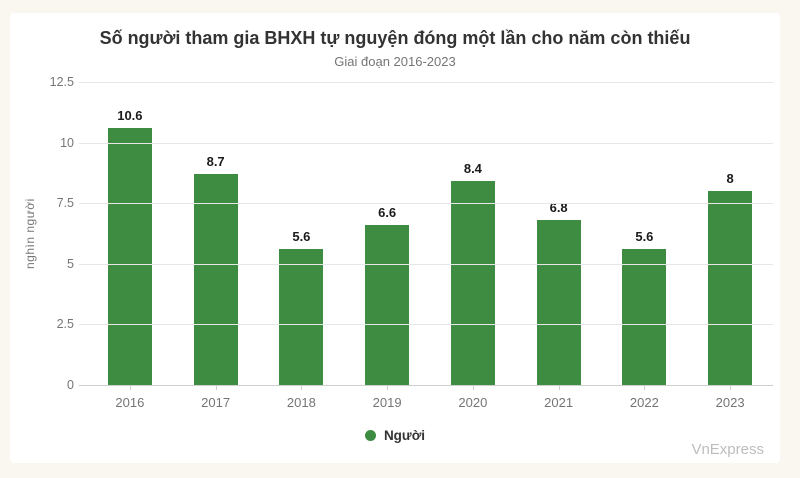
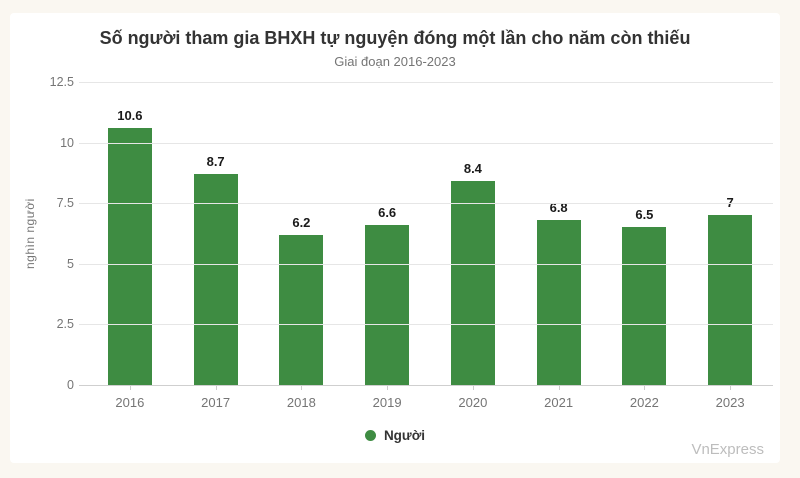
2018: 5.6 -> 6.2
2022: 5.6 -> 6.5
2023: 8 -> 7
